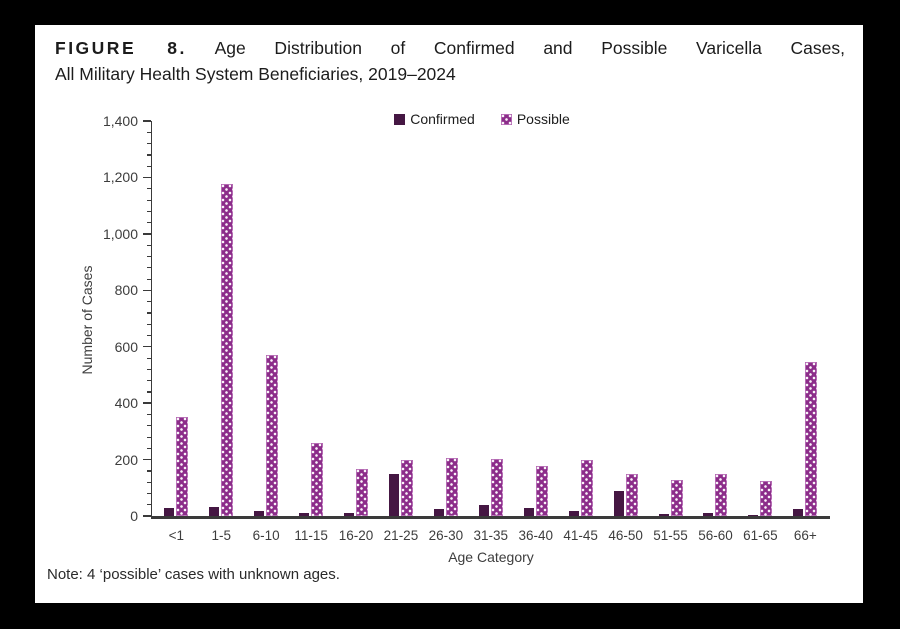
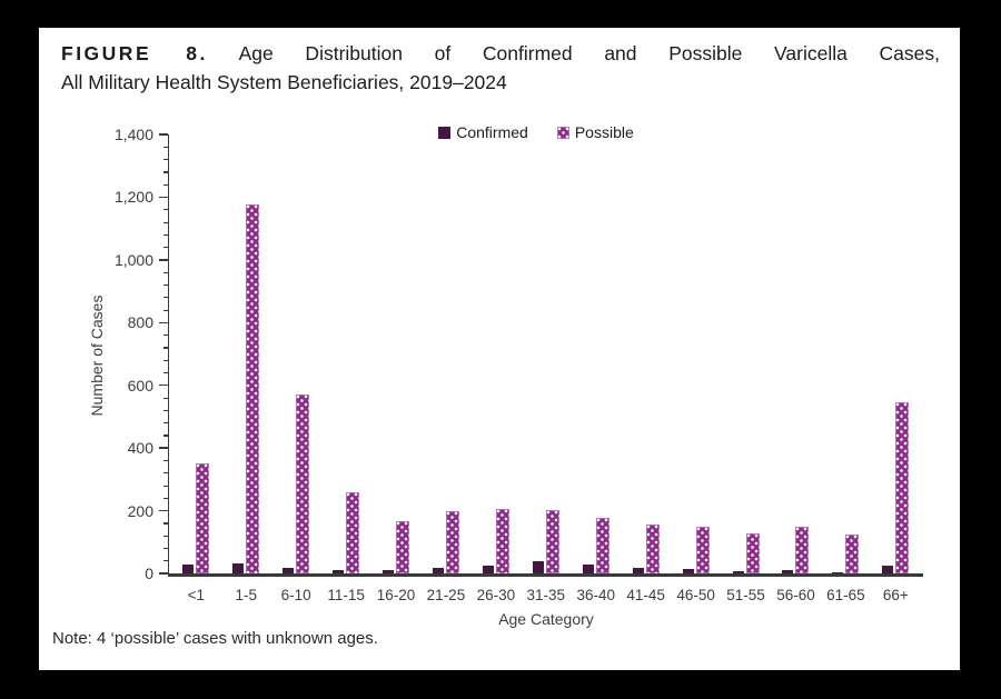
Confirmed/21-25: 150 -> 20
Possible/41-45: 200 -> 160
Confirmed/46-50: 90 -> 20
